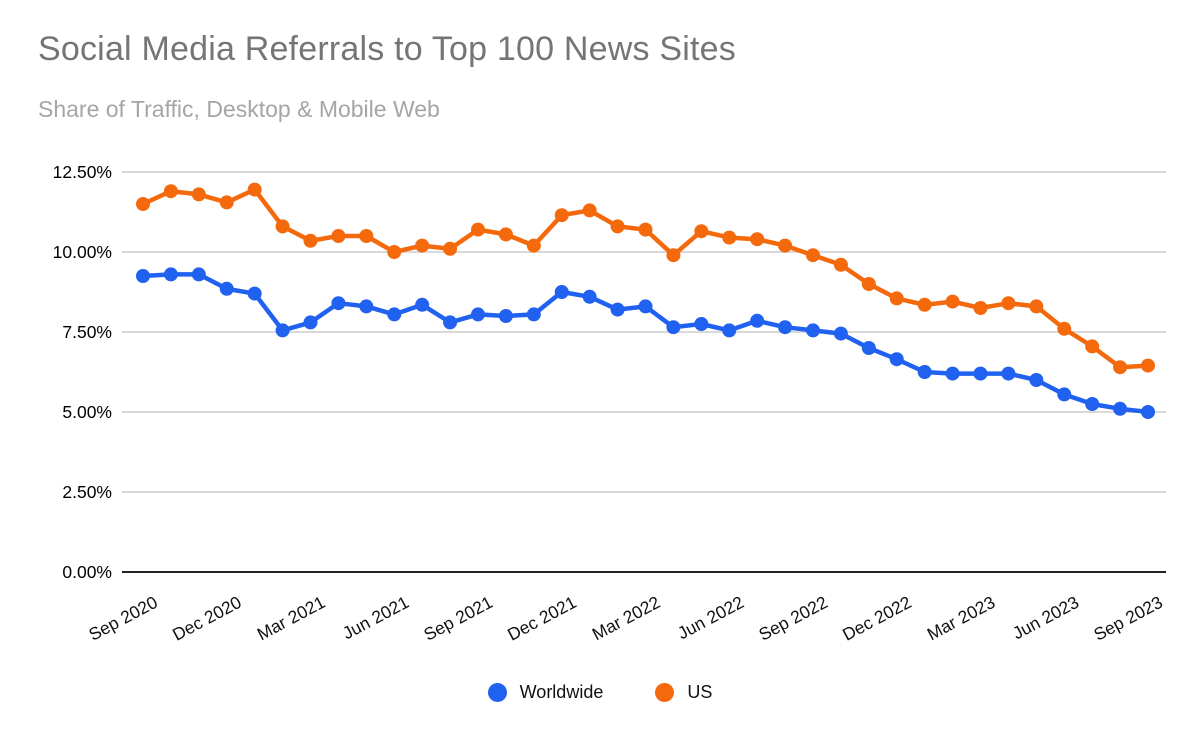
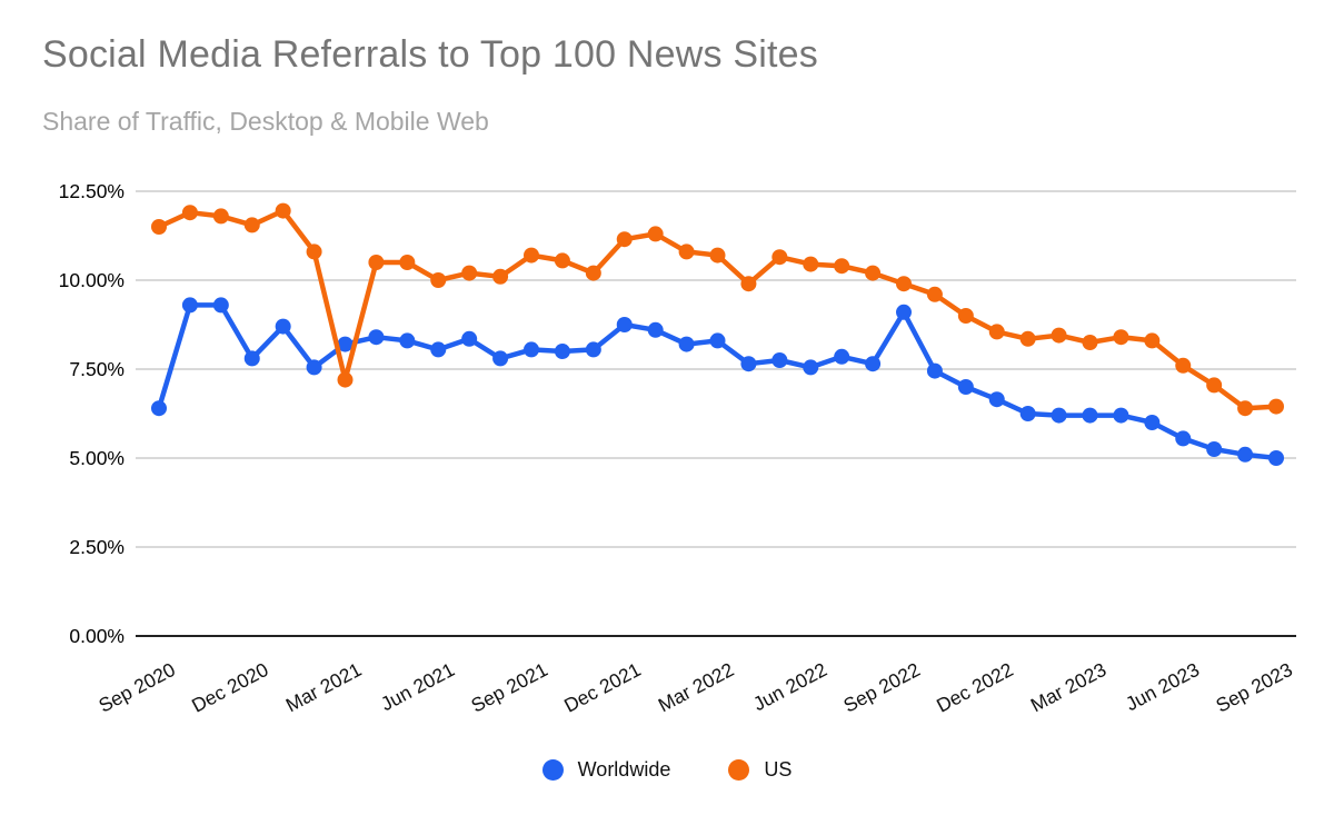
Worldwide/Sep 2020: 9.2% -> 6.4%
Worldwide/Dec 2020: 8.8% -> 7.8%
Worldwide/Mar 2021: 7.8% -> 8.2%
US/Mar 2021: 10.3% -> 7.2%
Worldwide/Sep 2022: 7.5% -> 9.1%
